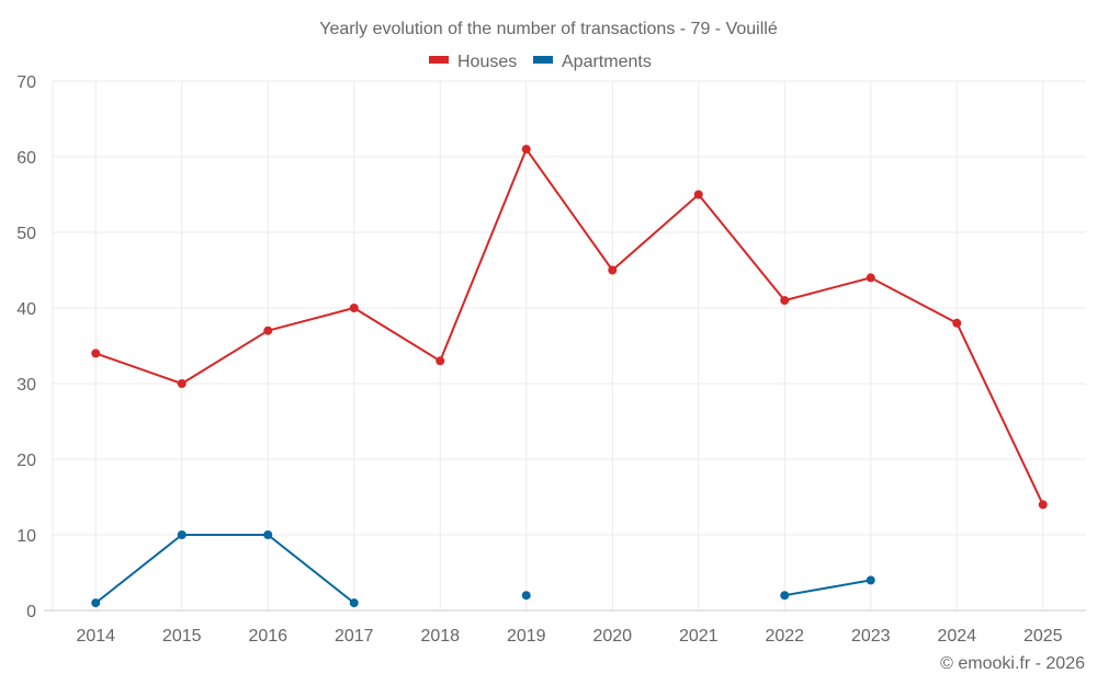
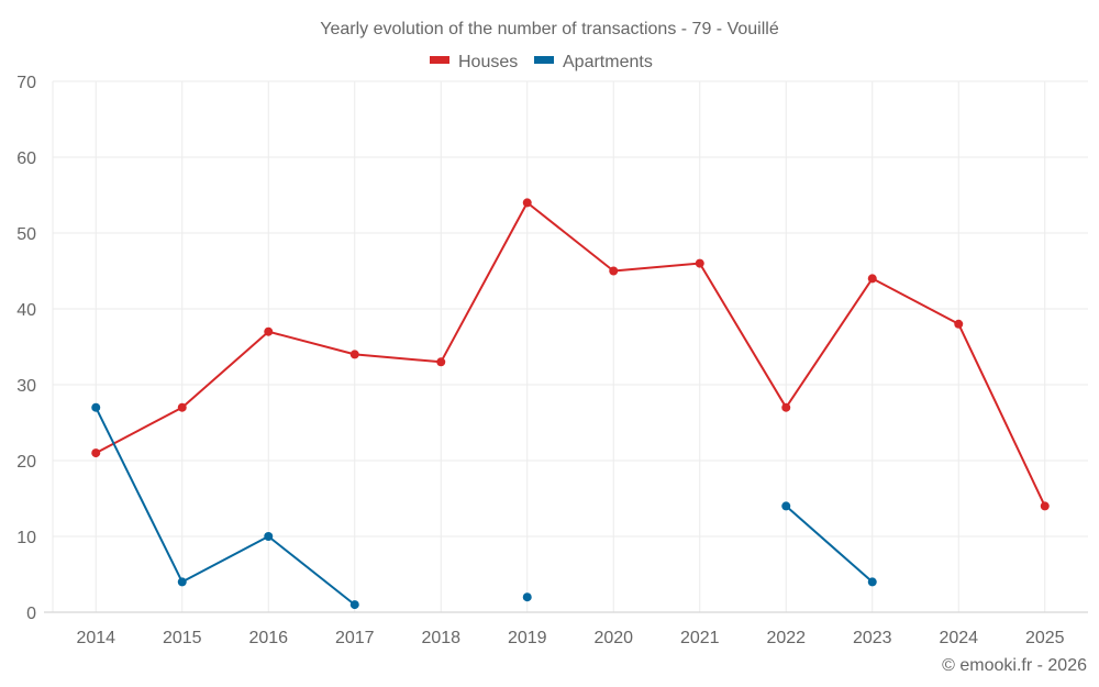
Houses/2014: 34 -> 21
Apartments/2014: 1 -> 27
Houses/2015: 30 -> 27
Apartments/2015: 10 -> 4
Houses/2017: 40 -> 34
Houses/2019: 61 -> 54
Houses/2021: 55 -> 46
Houses/2022: 41 -> 27
Apartments/2022: 2 -> 14
